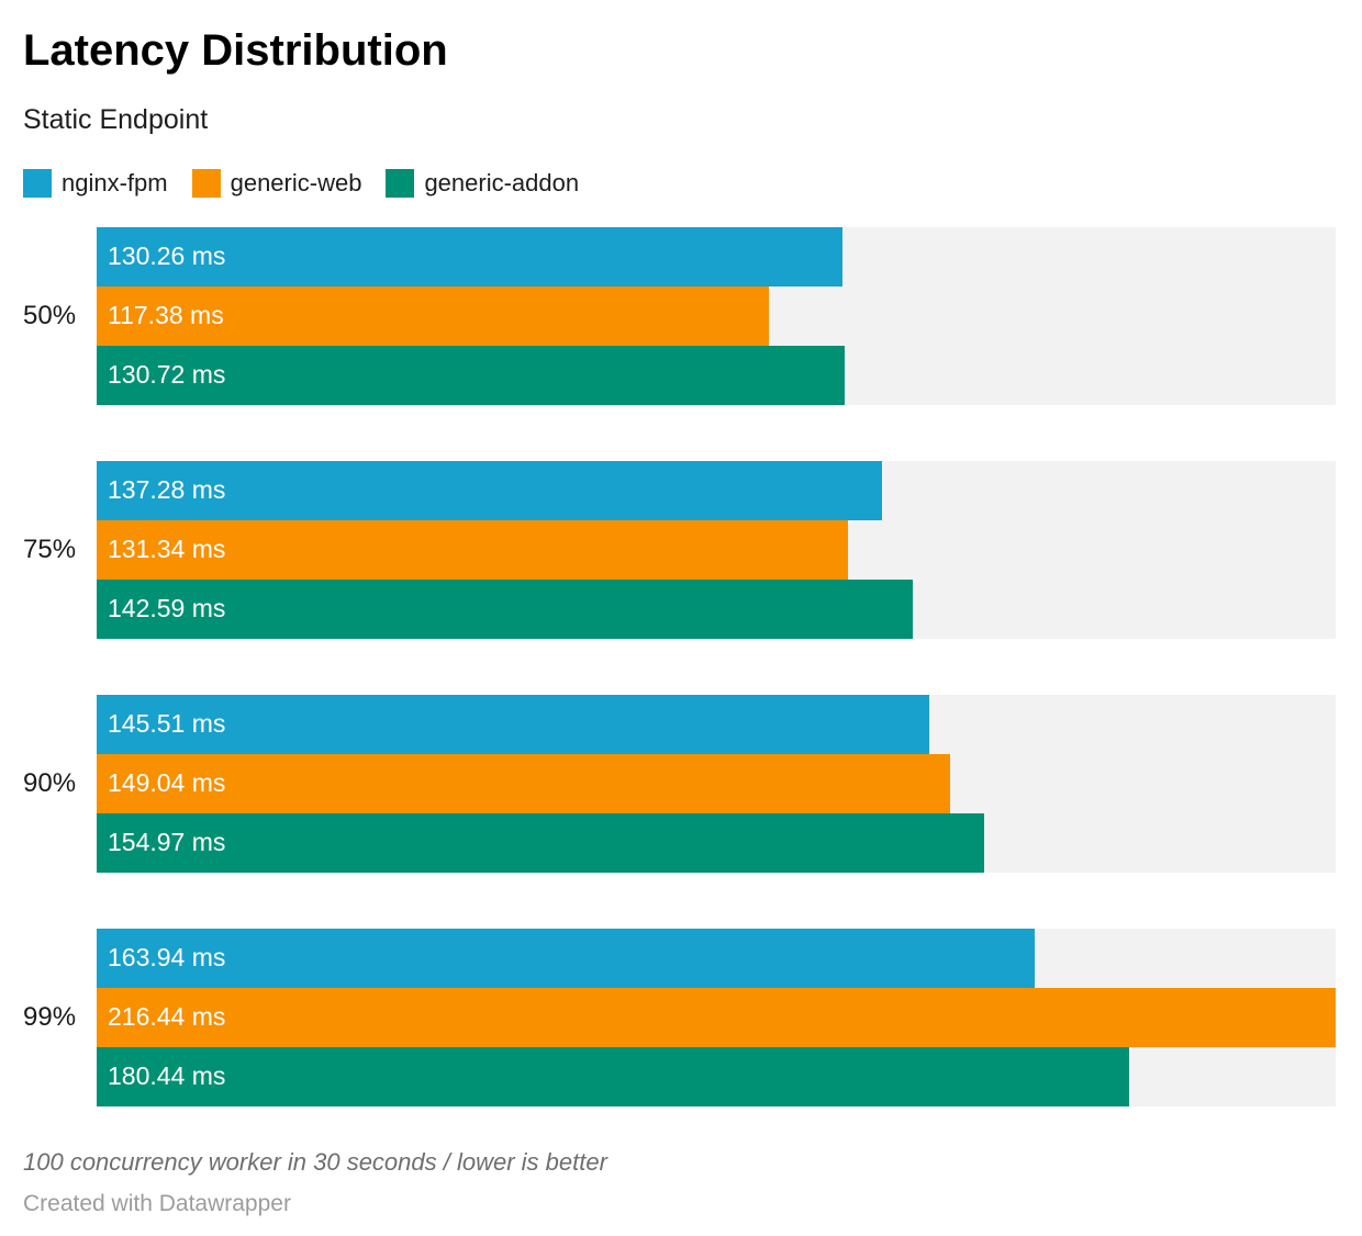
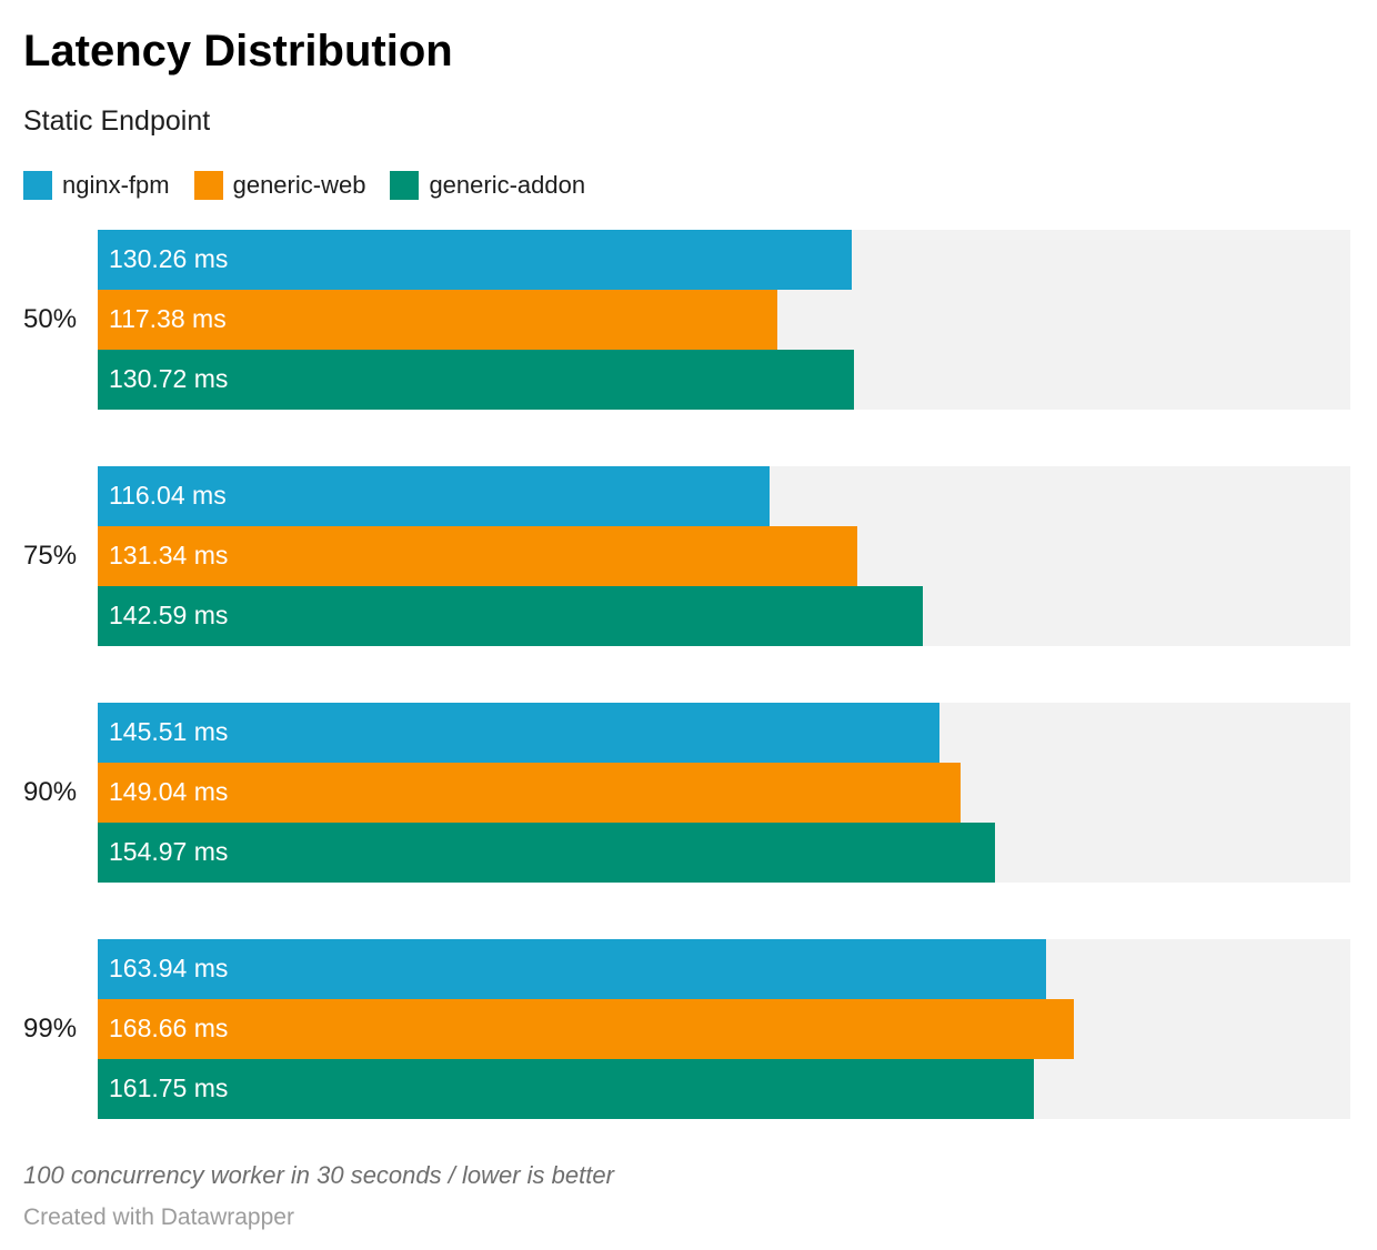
nginx-fpm/75%: 137.28 -> 116.04
generic-web/99%: 216.44 -> 168.66
generic-addon/99%: 180.44 -> 161.75
